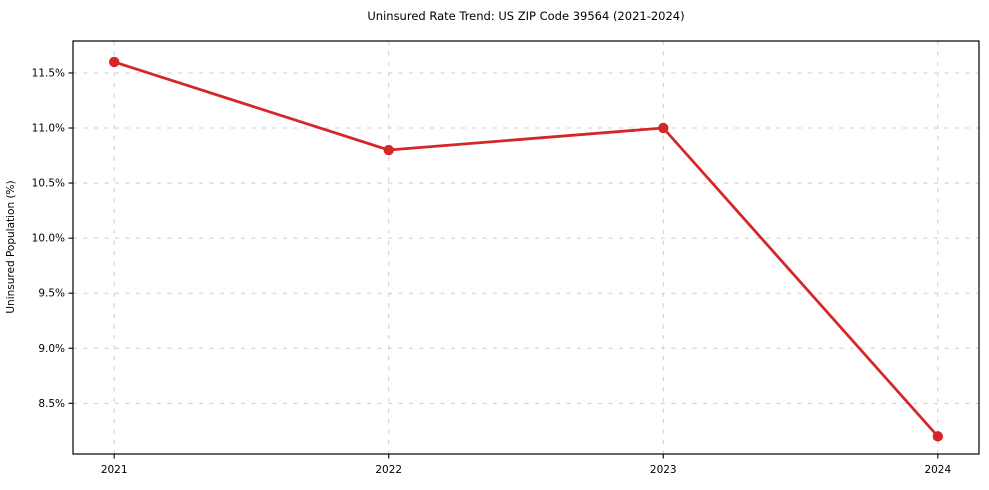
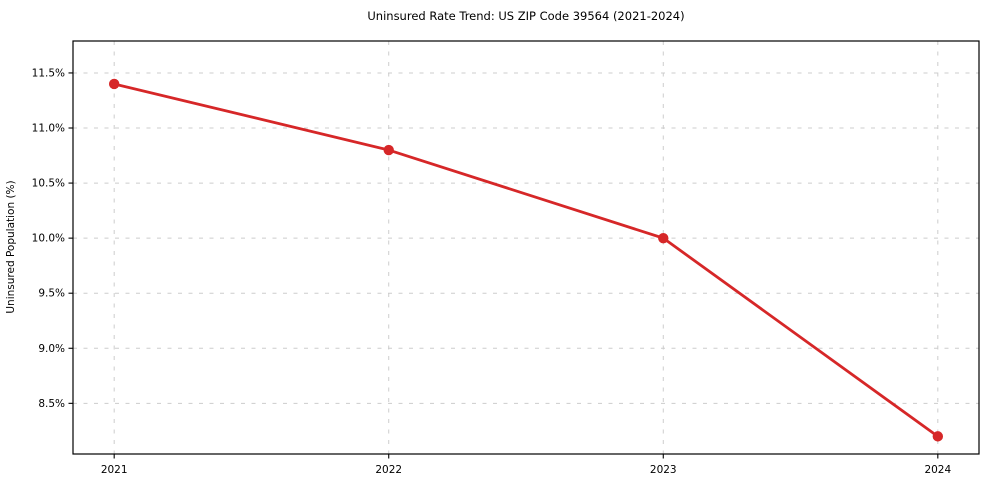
2021: 11.6% -> 11.4%
2023: 11.0% -> 10.0%
